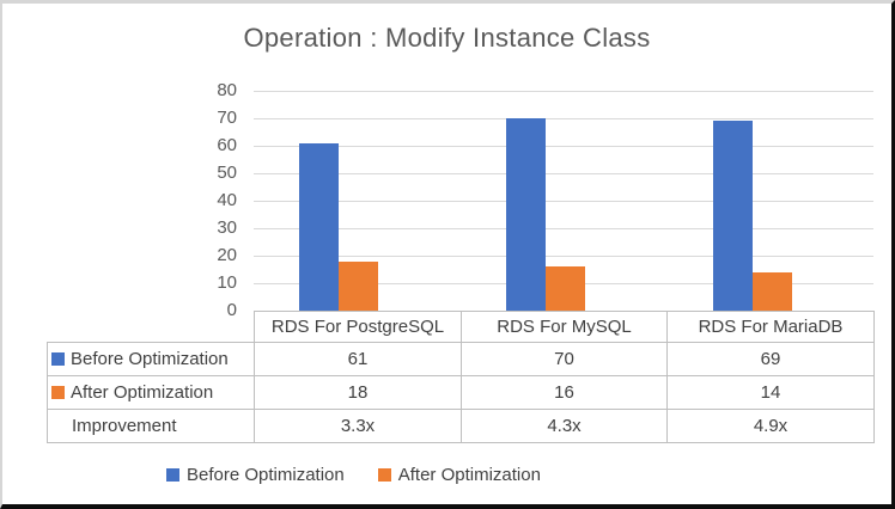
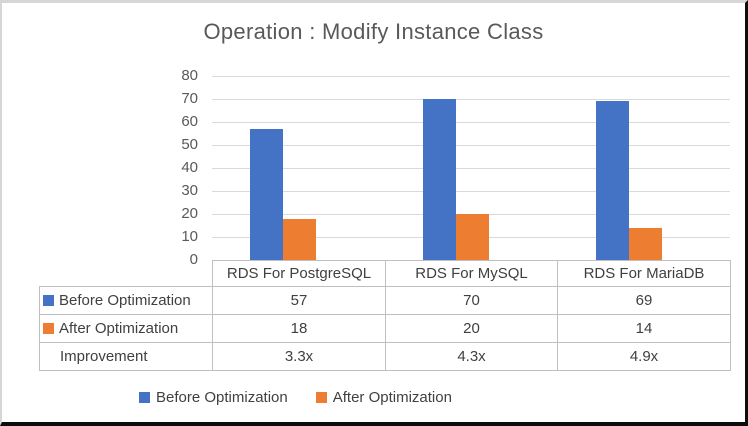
Before Optimization/RDS For PostgreSQL: 61 -> 57
After Optimization/RDS For MySQL: 16 -> 20
